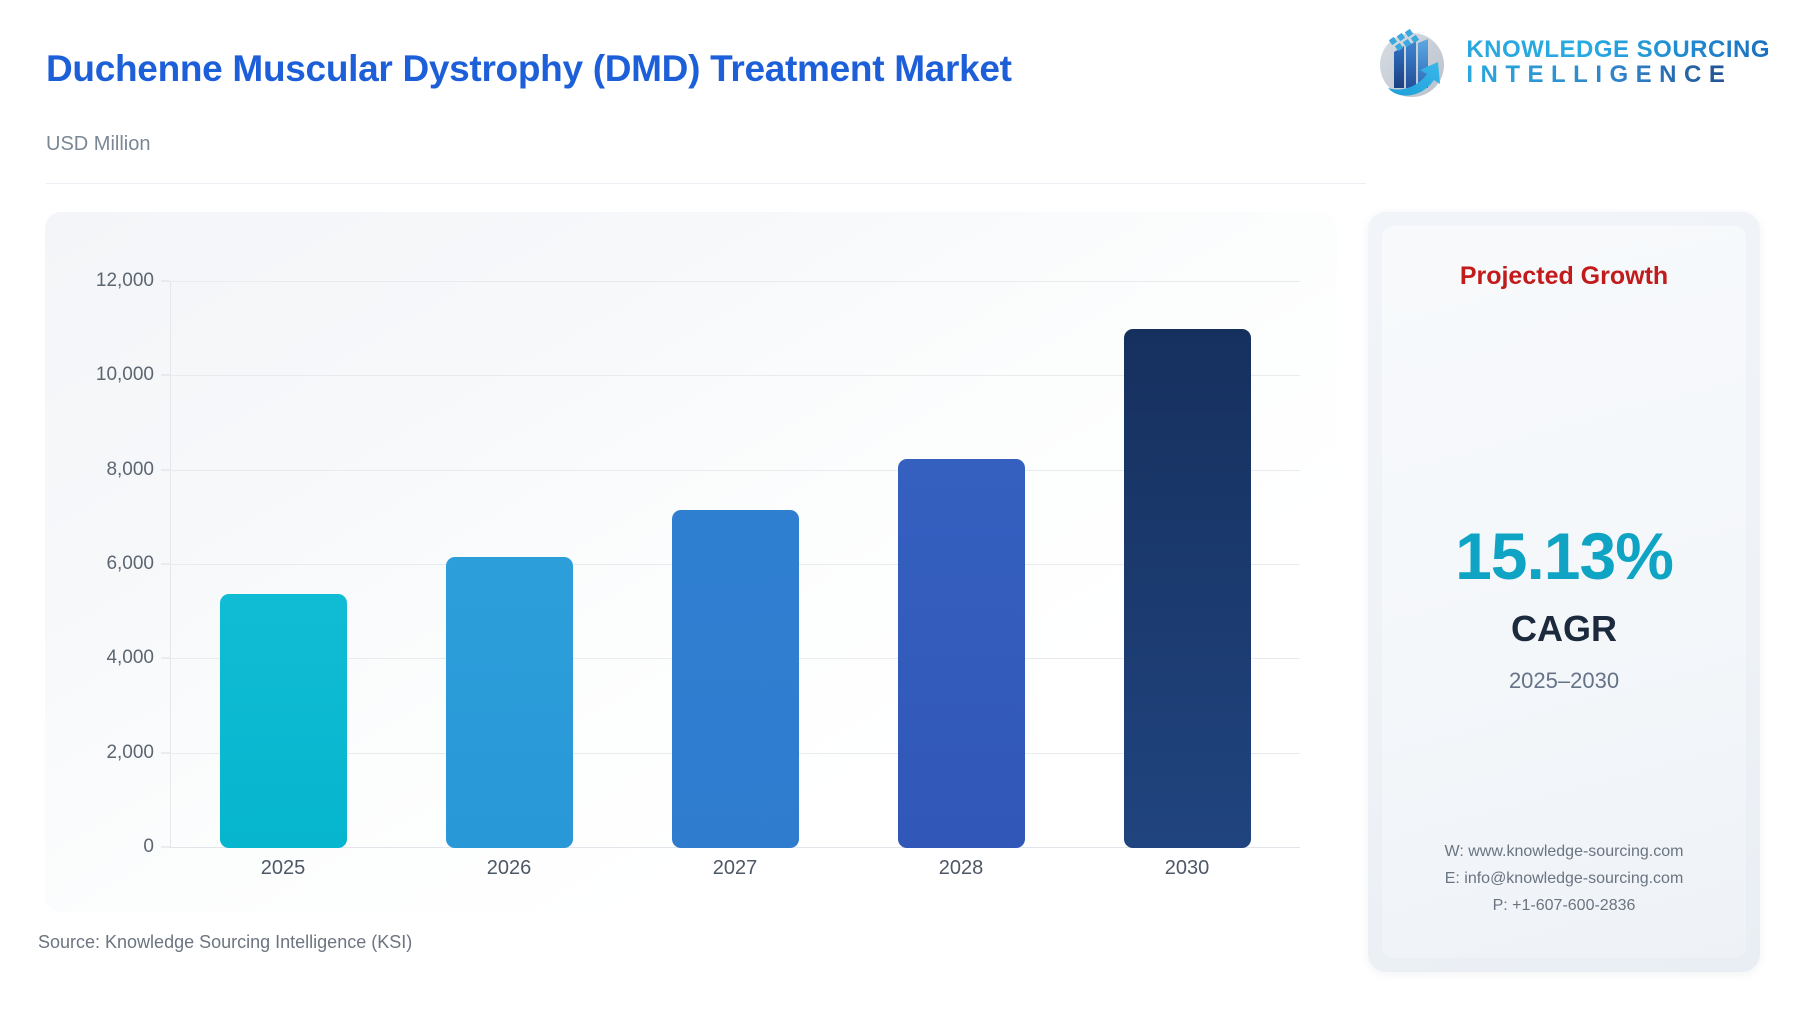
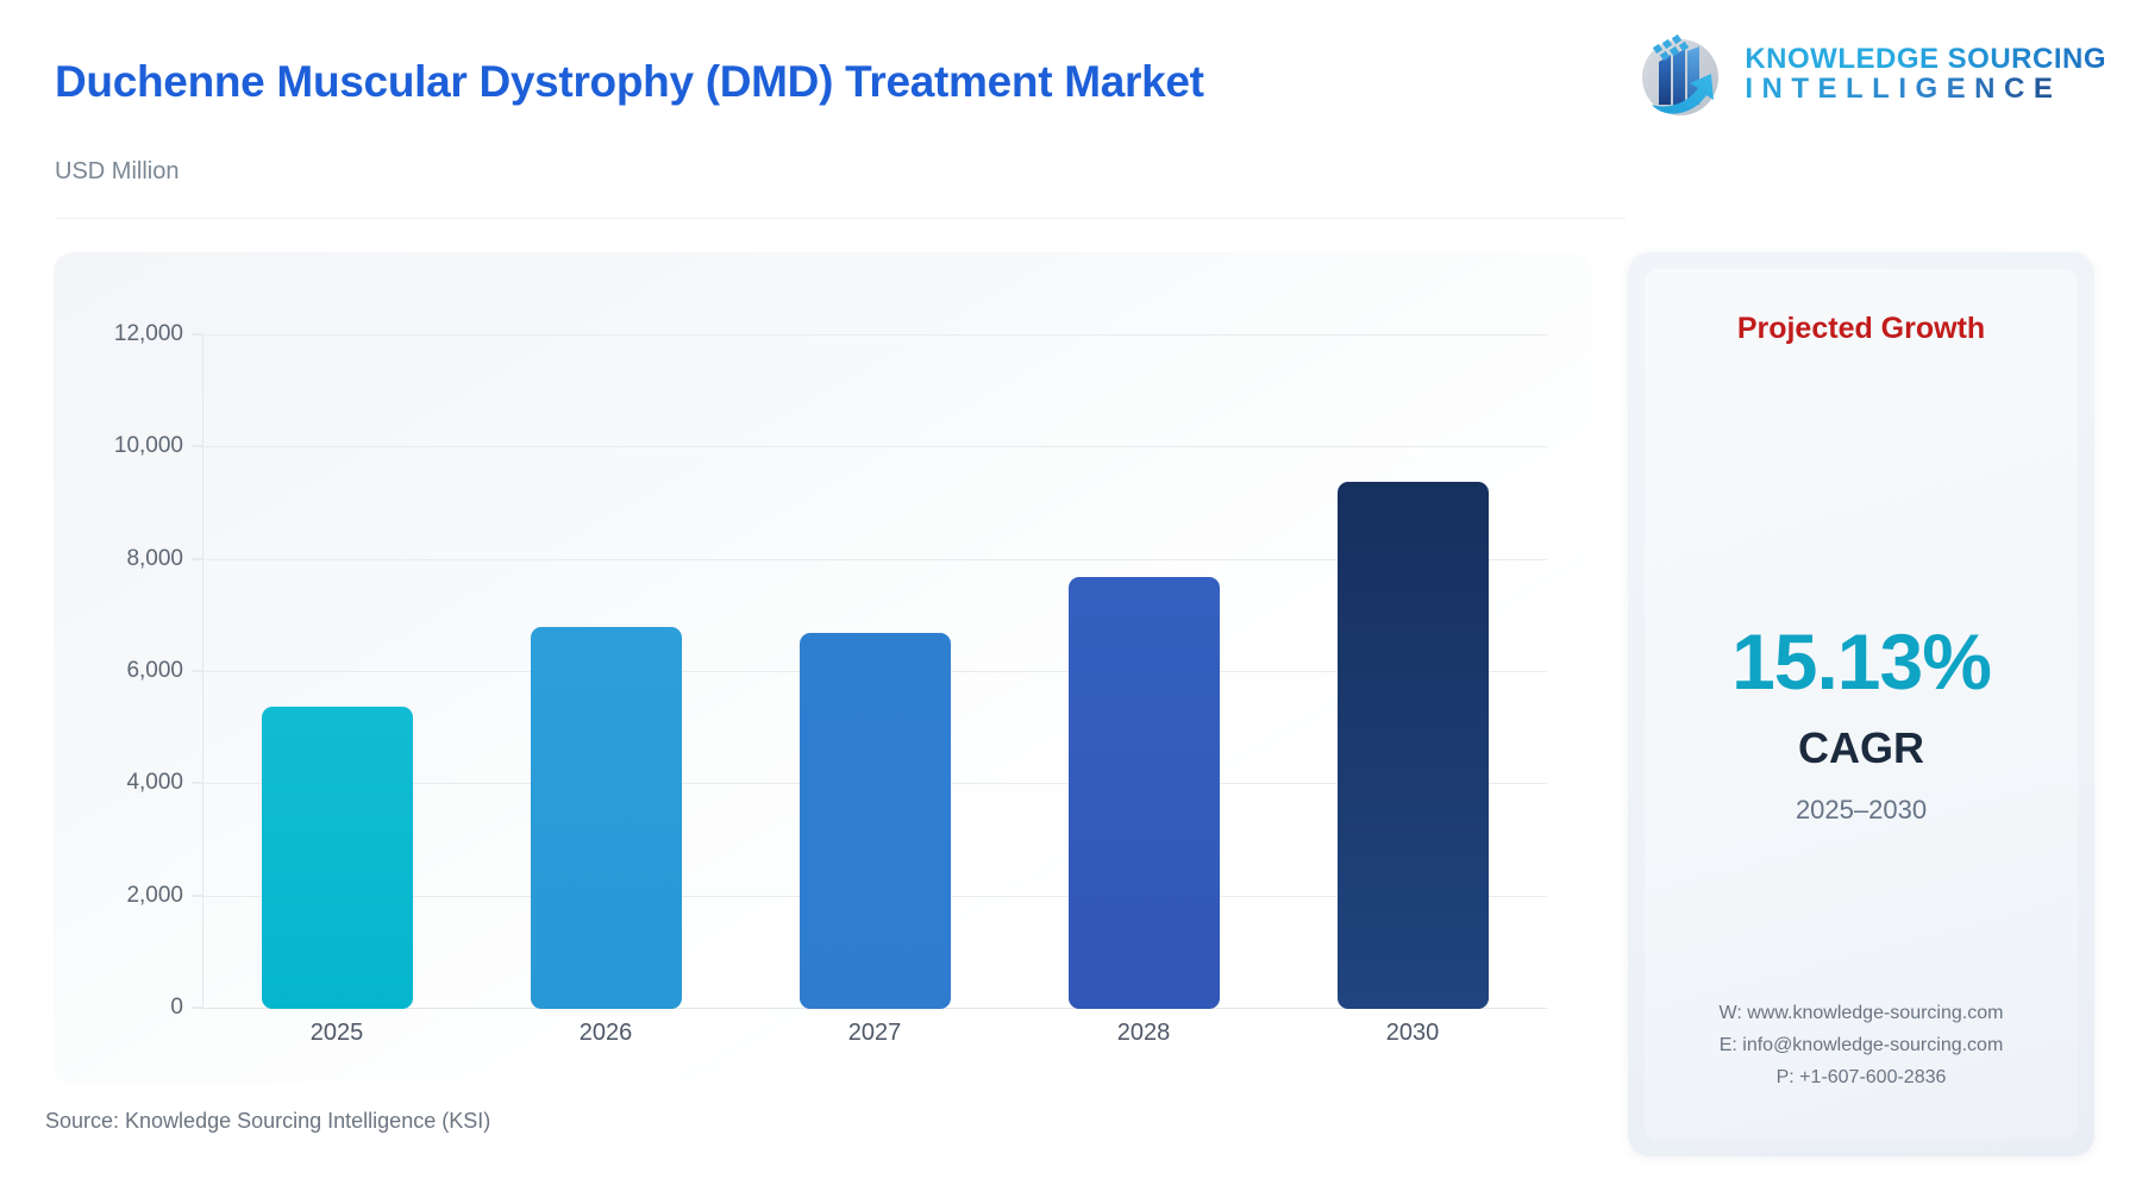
2026: 6200 -> 6800
2027: 7200 -> 6700
2028: 8200 -> 7700
2030: 11000 -> 9400
